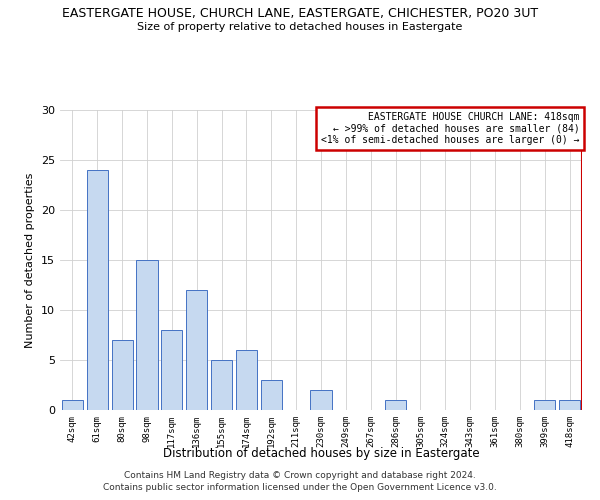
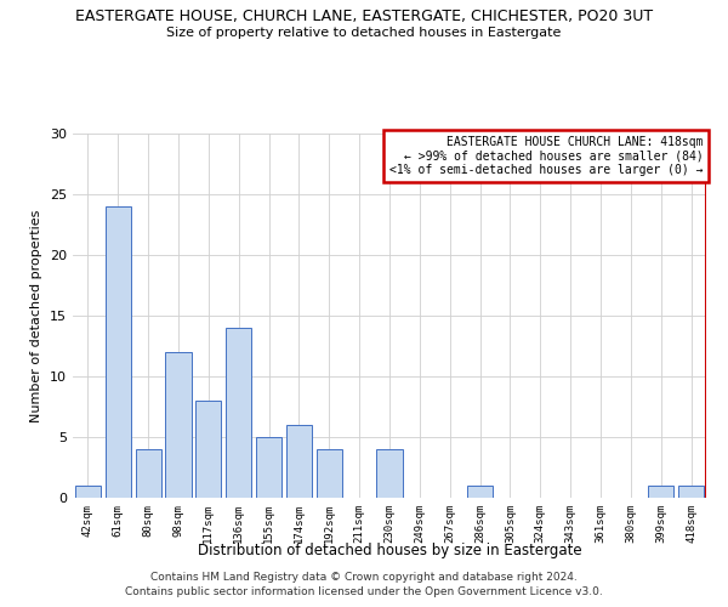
80sqm: 7 -> 4
98sqm: 15 -> 12
136sqm: 12 -> 14
192sqm: 3 -> 4
230sqm: 2 -> 4
